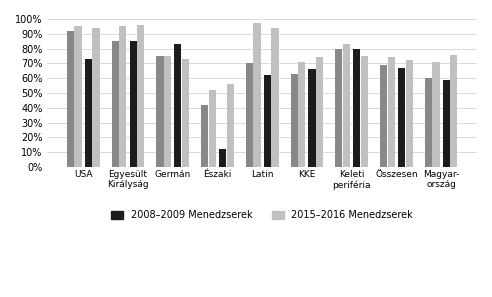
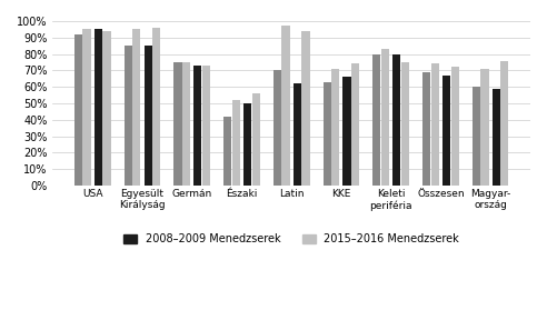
2008–2009 Menedzserek/USA: 73% -> 95%
2008–2009 Menedzserek/Germán: 83% -> 73%
2008–2009 Menedzserek/Északi: 12% -> 50%
